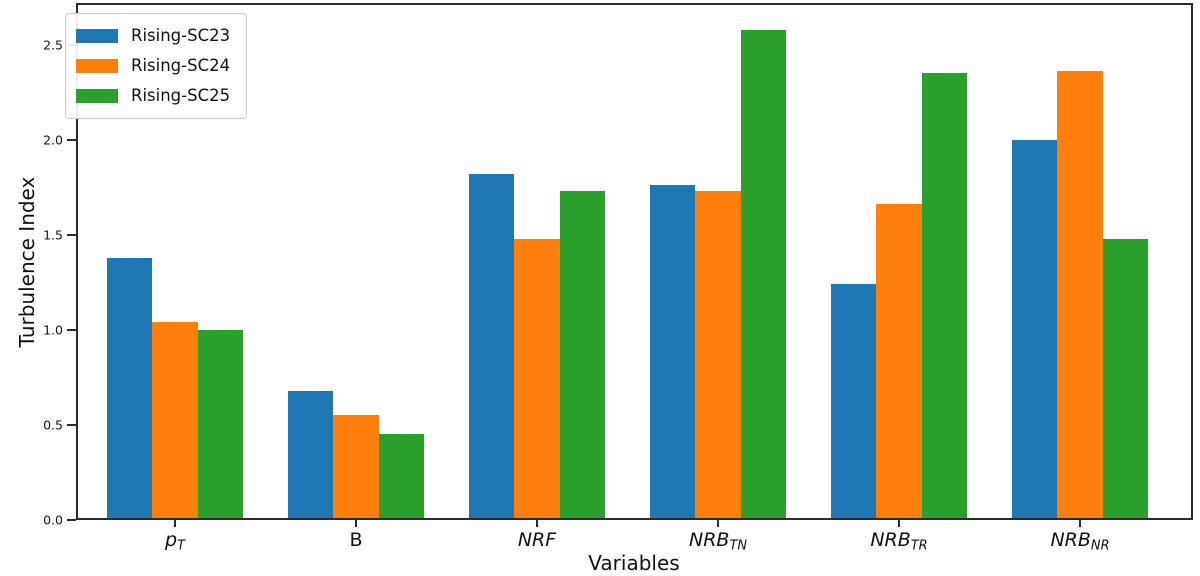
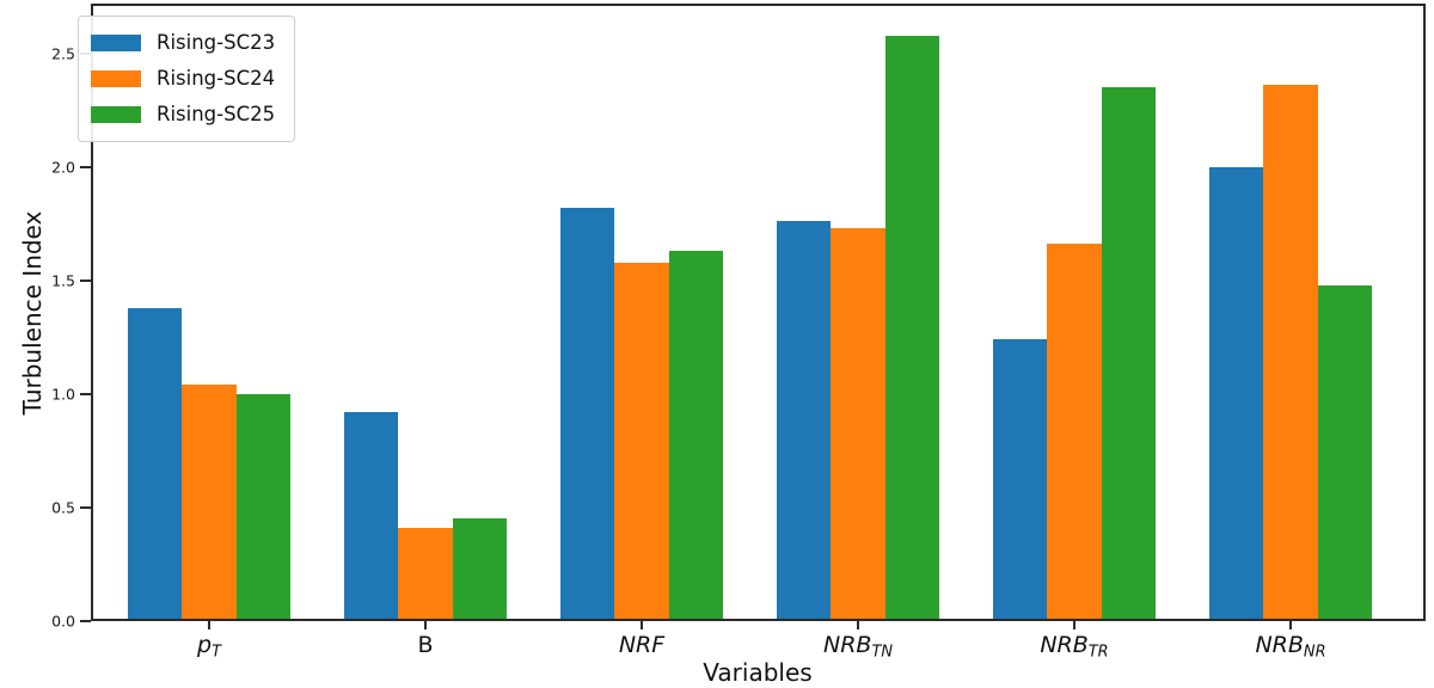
Rising-SC23/B: 0.68 -> 0.92
Rising-SC24/B: 0.55 -> 0.41
Rising-SC24/NRF: 1.48 -> 1.58
Rising-SC25/NRF: 1.73 -> 1.63
